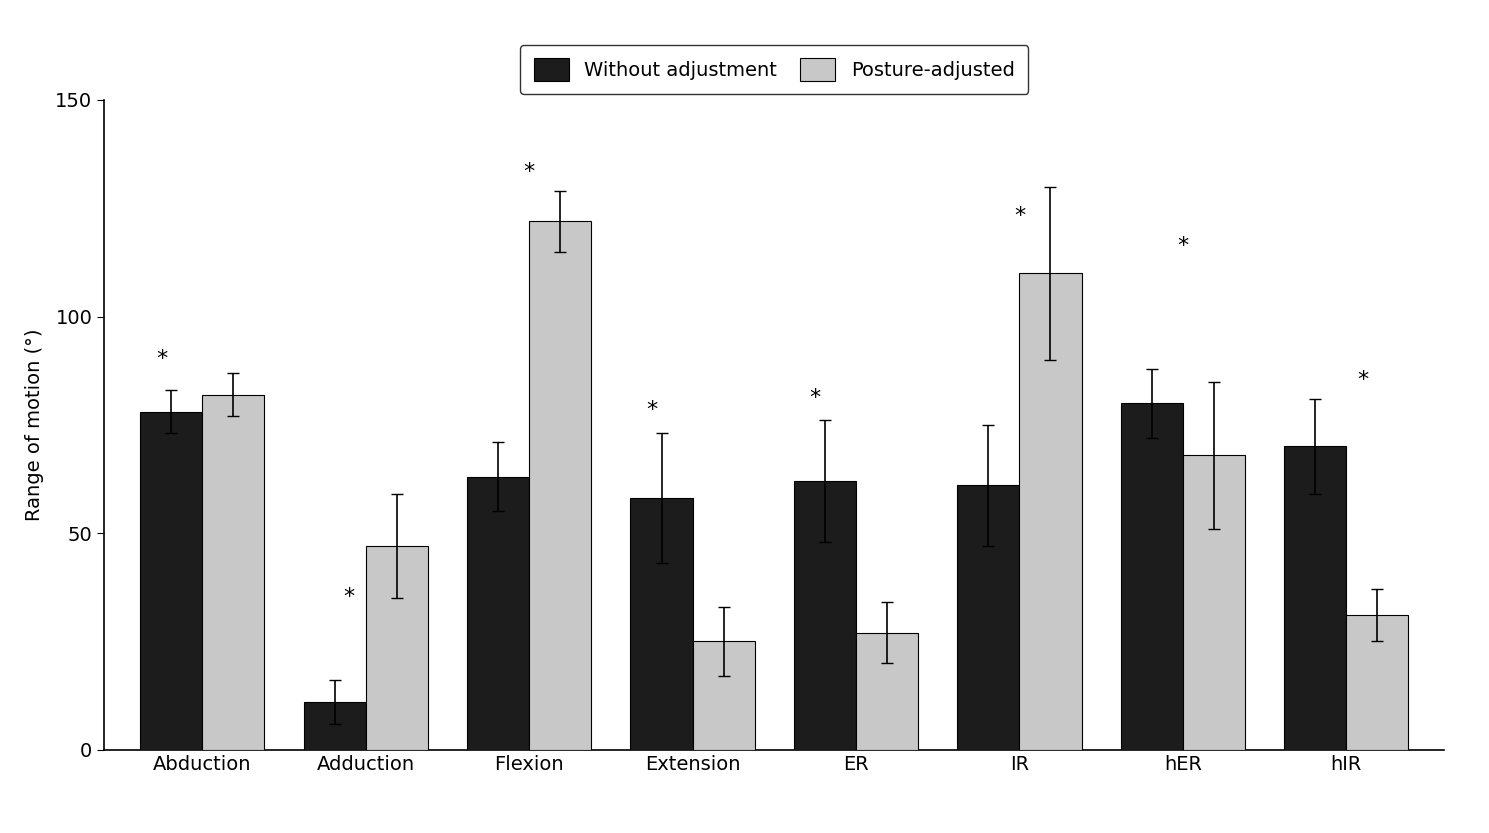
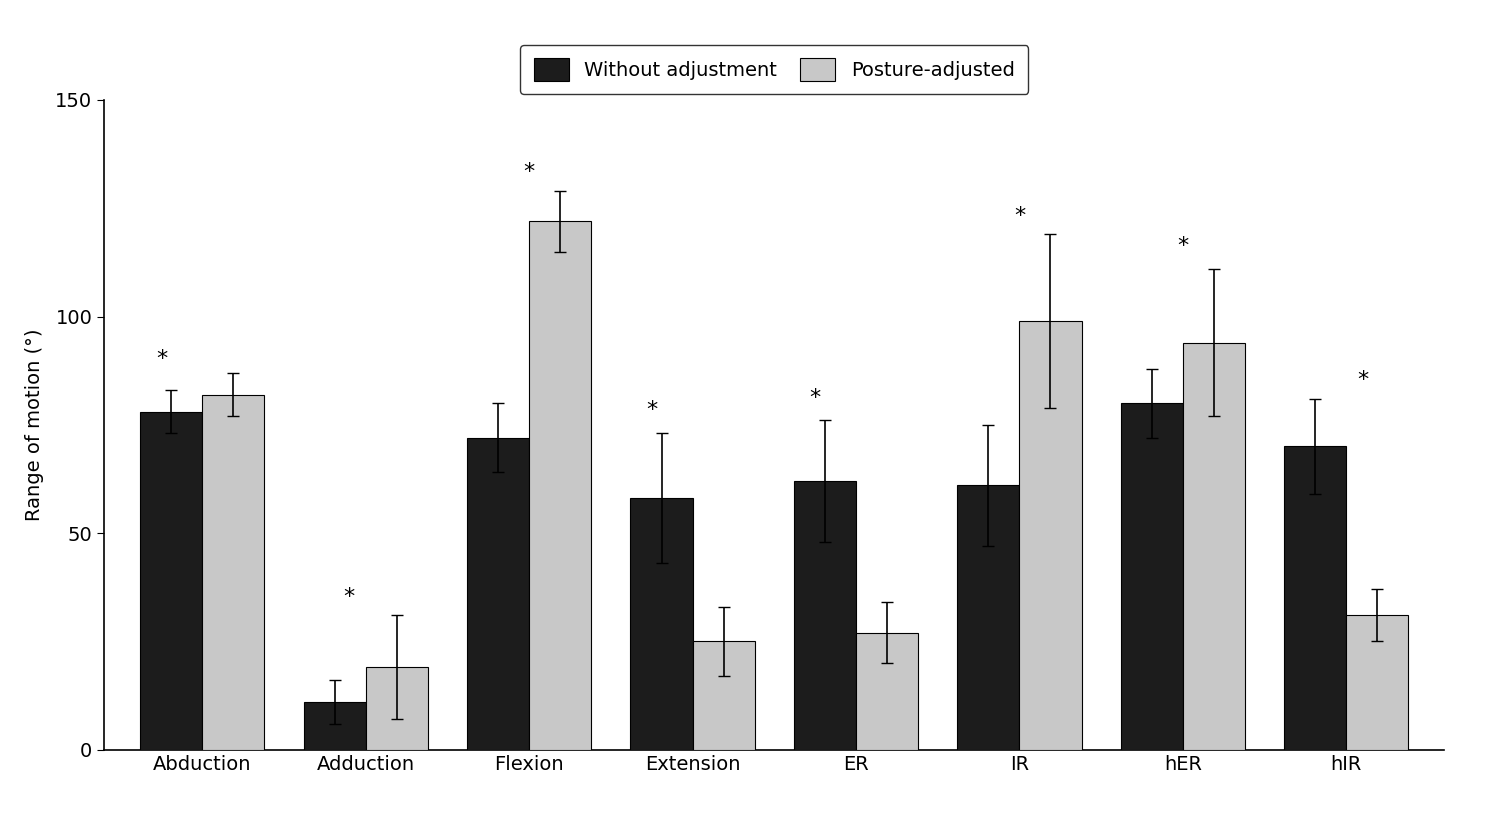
Posture-adjusted/Adduction: 47 -> 19
Without adjustment/Flexion: 63 -> 72
Posture-adjusted/IR: 110 -> 99
Posture-adjusted/hER: 68 -> 94
